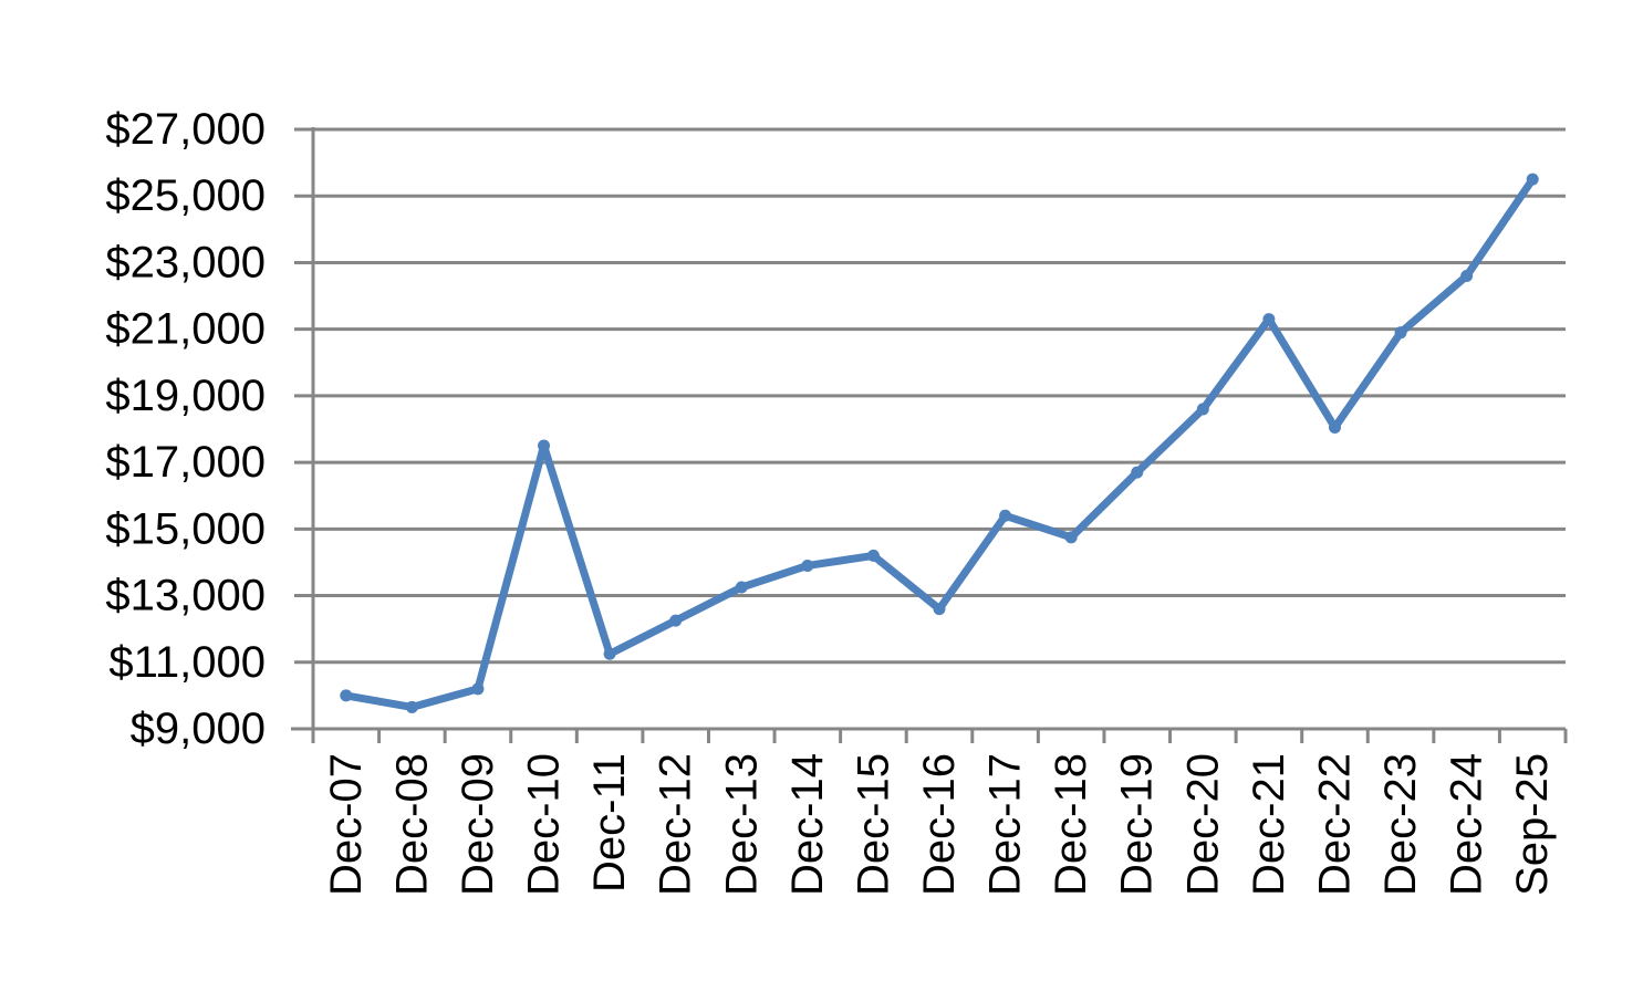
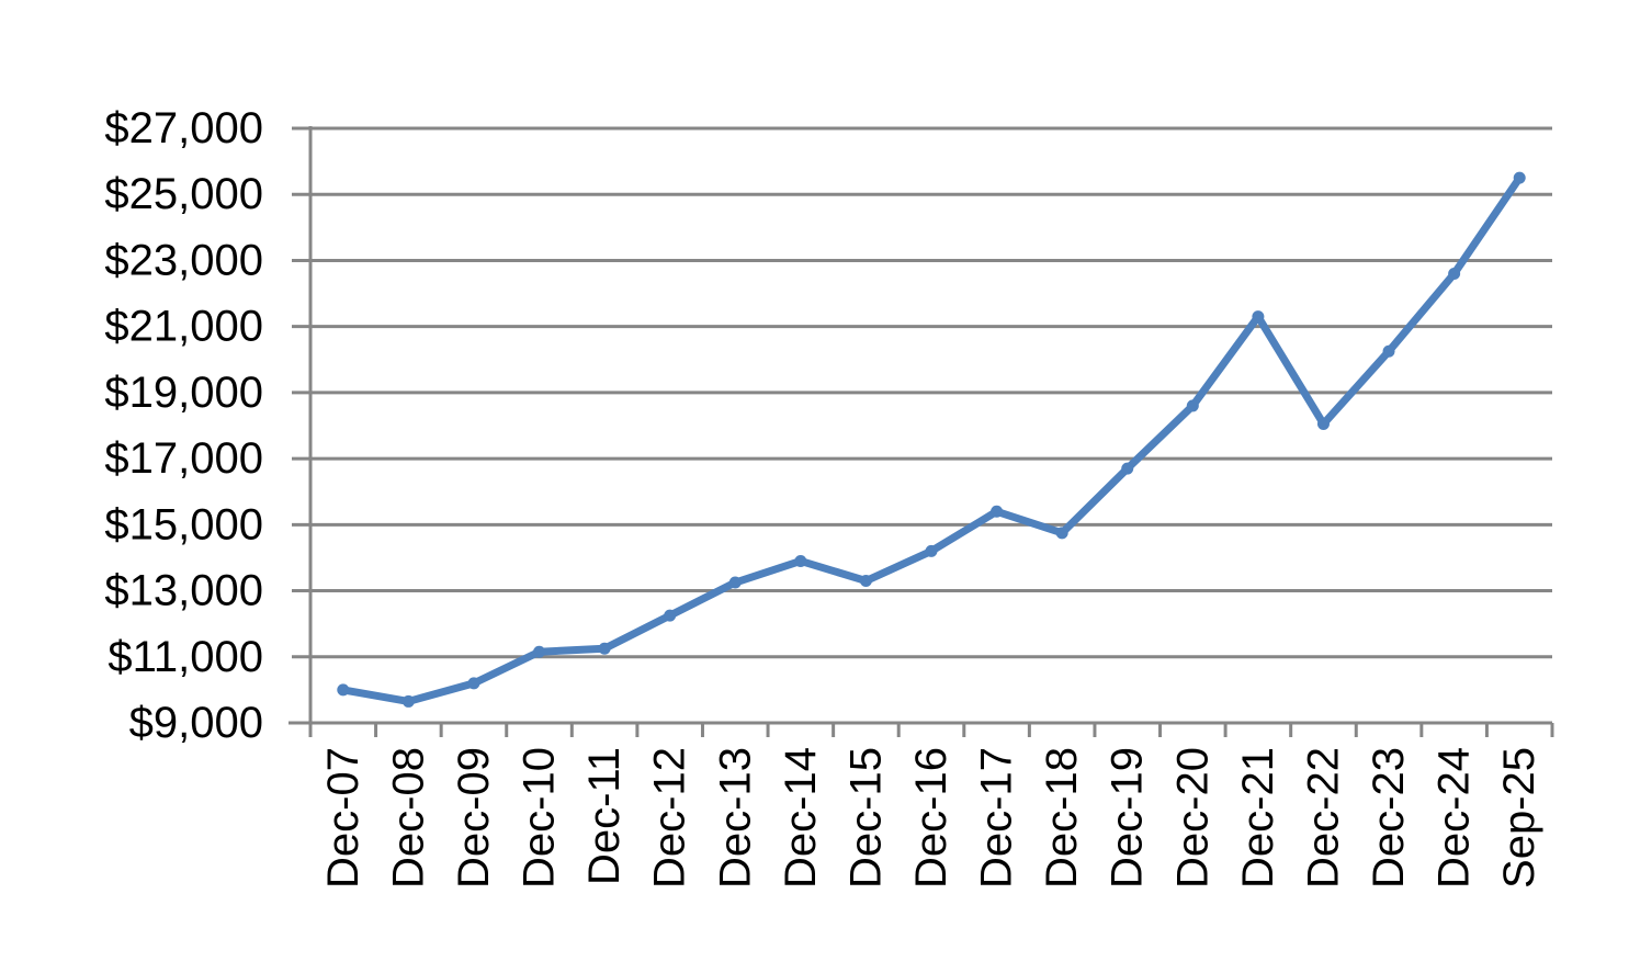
Dec-10: $17500 -> $11200
Dec-15: $14200 -> $13300
Dec-16: $12600 -> $14200
Dec-23: $20900 -> $20200
